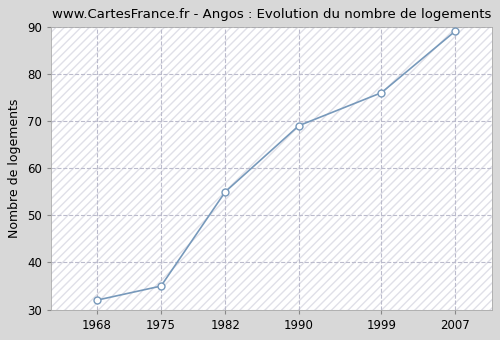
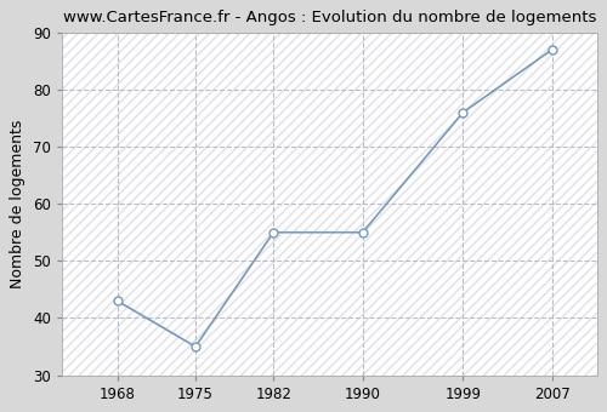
1968: 32 -> 43
1990: 69 -> 55
2007: 89 -> 87
